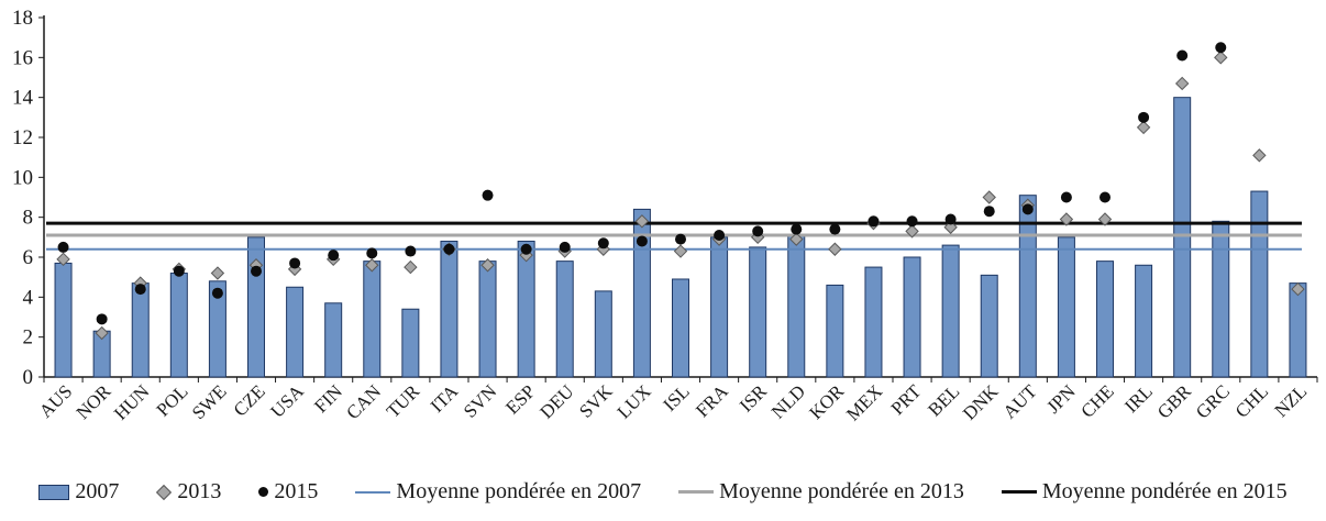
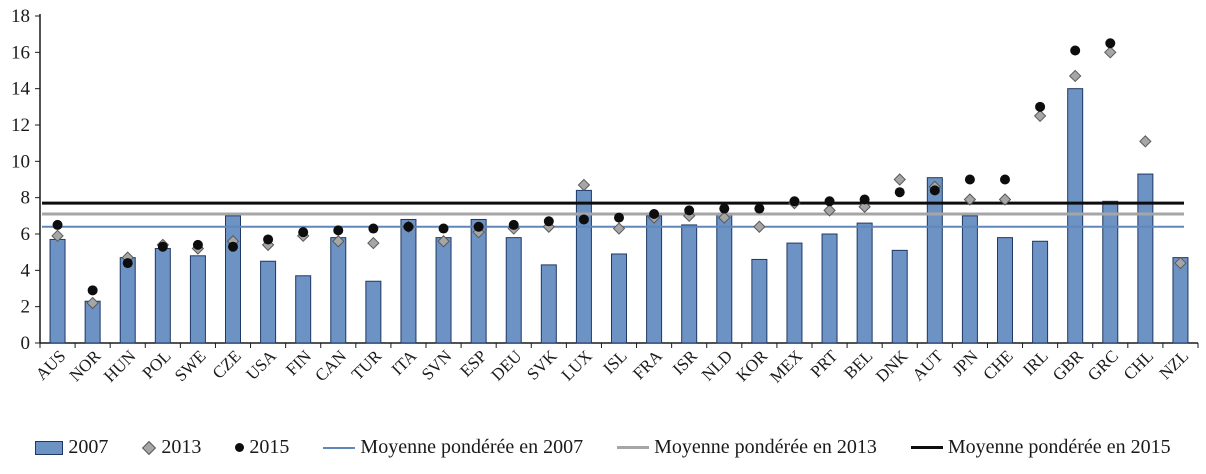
2015/SWE: 4.2 -> 5.4
2015/SVN: 9.1 -> 6.3
2013/LUX: 7.8 -> 8.7
